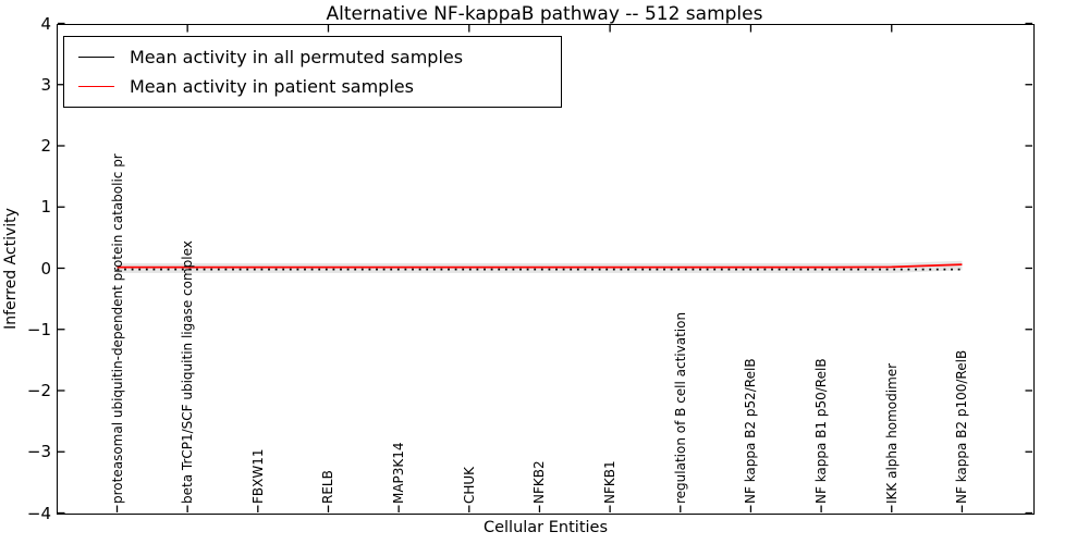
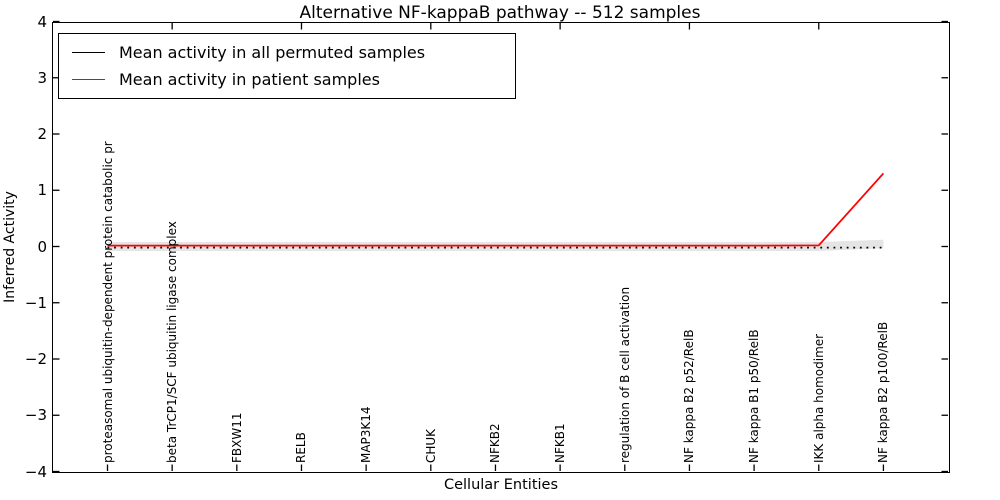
Mean activity in patient samples/NF kappa B2 p100/RelB: 0.1 -> 1.3
